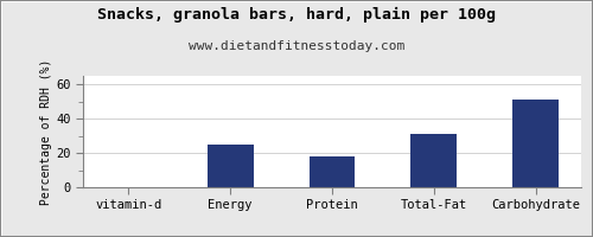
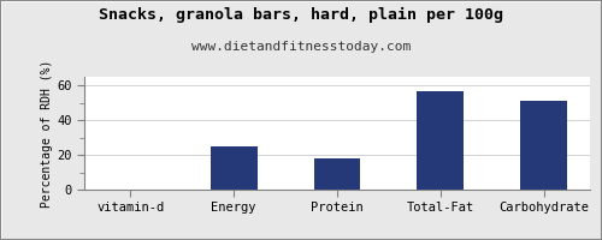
Total-Fat: 31 -> 57
